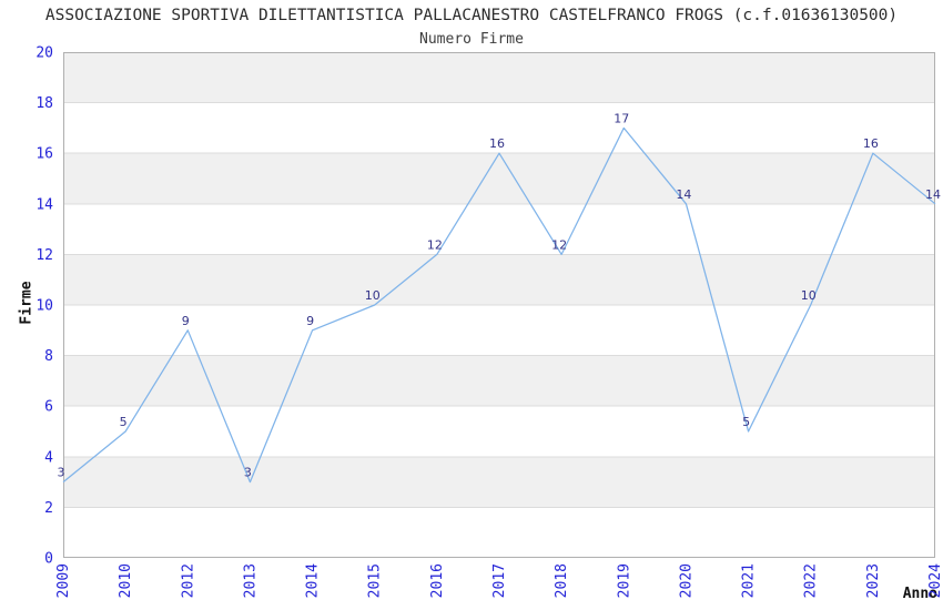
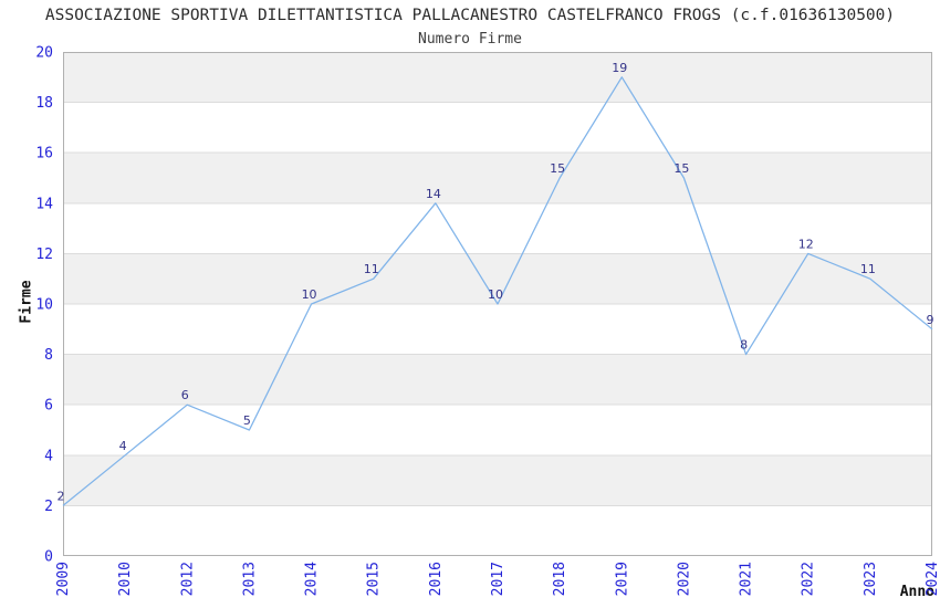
2009: 3 -> 2
2010: 5 -> 4
2012: 9 -> 6
2013: 3 -> 5
2014: 9 -> 10
2015: 10 -> 11
2016: 12 -> 14
2017: 16 -> 10
2018: 12 -> 15
2019: 17 -> 19
2020: 14 -> 15
2021: 5 -> 8
2022: 10 -> 12
2023: 16 -> 11
2024: 14 -> 9
